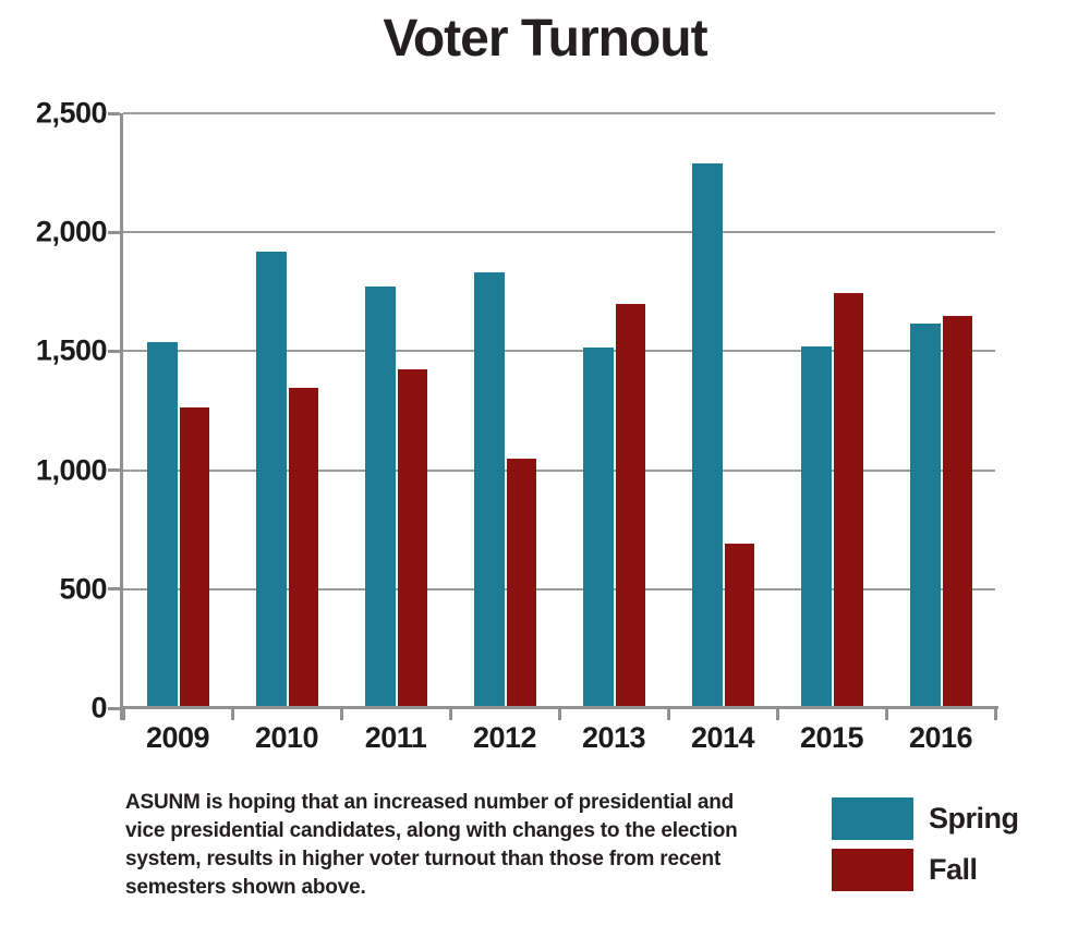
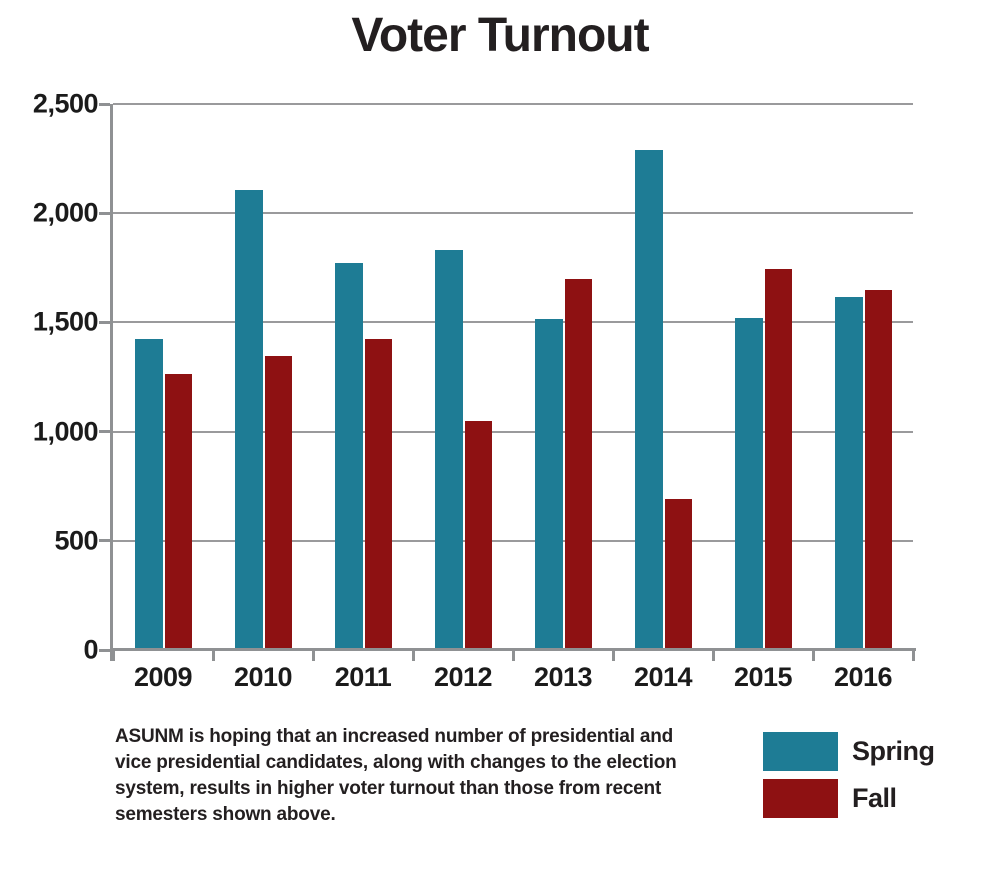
Spring/2009: 1540 -> 1420
Spring/2010: 1920 -> 2100
